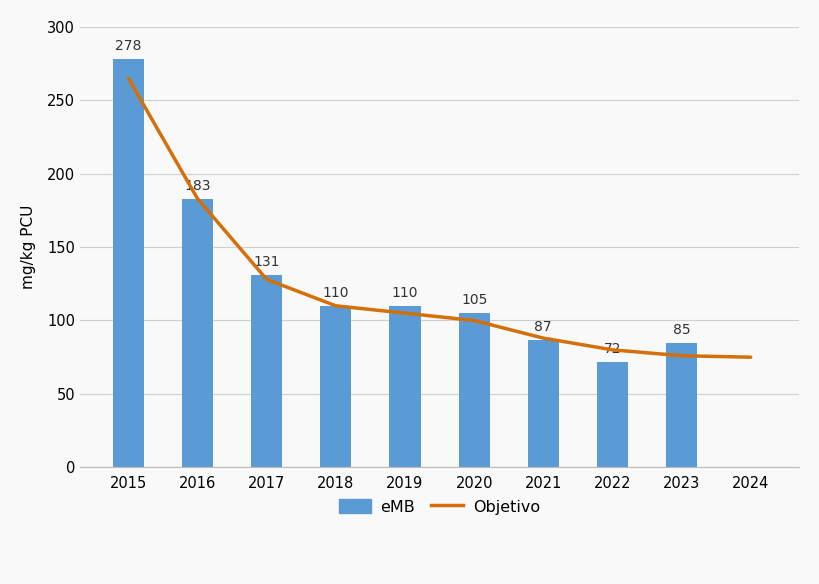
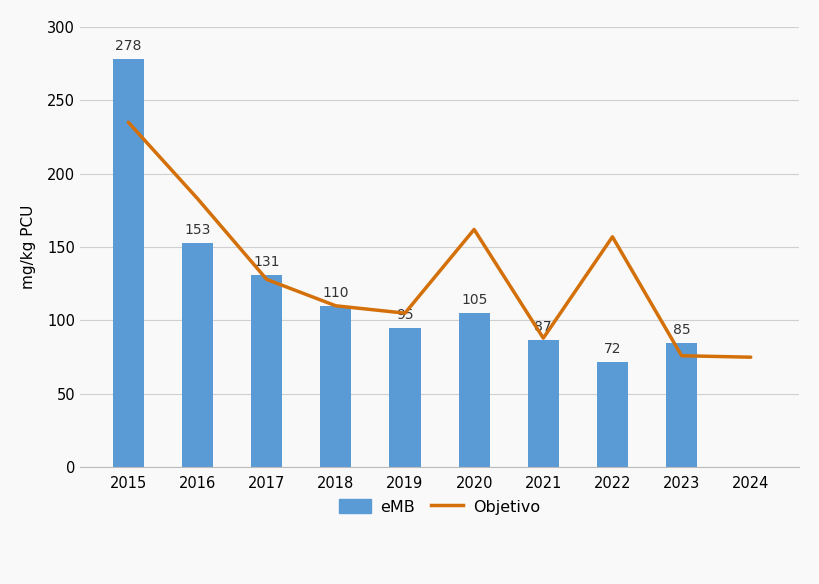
Objetivo/2015: 265 -> 235
eMB/2016: 183 -> 153
eMB/2019: 110 -> 95
Objetivo/2020: 100 -> 162
Objetivo/2022: 80 -> 157
